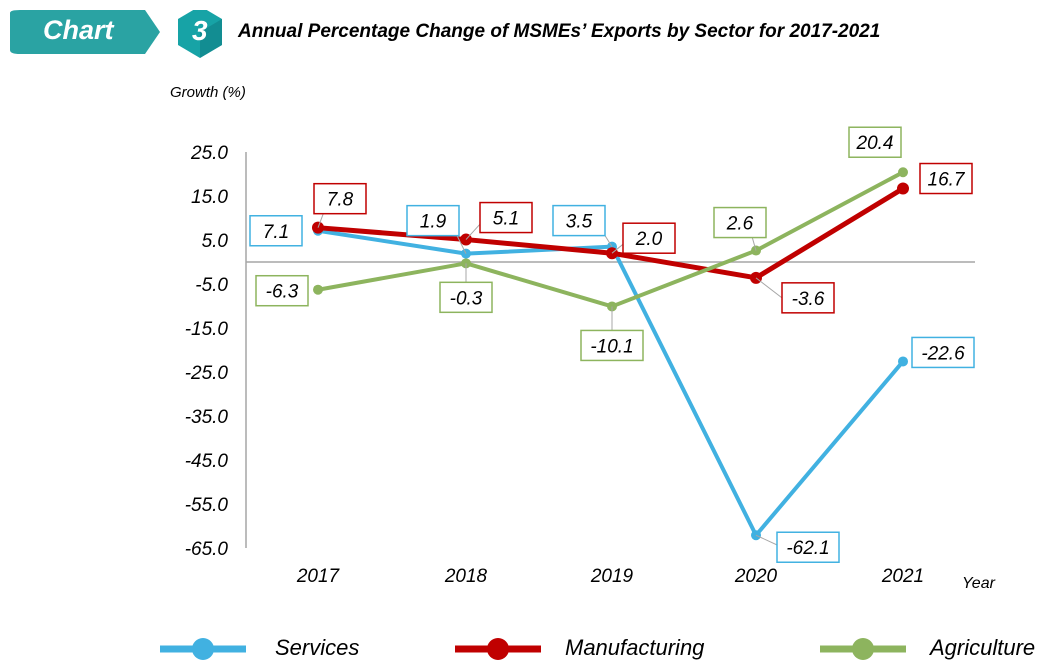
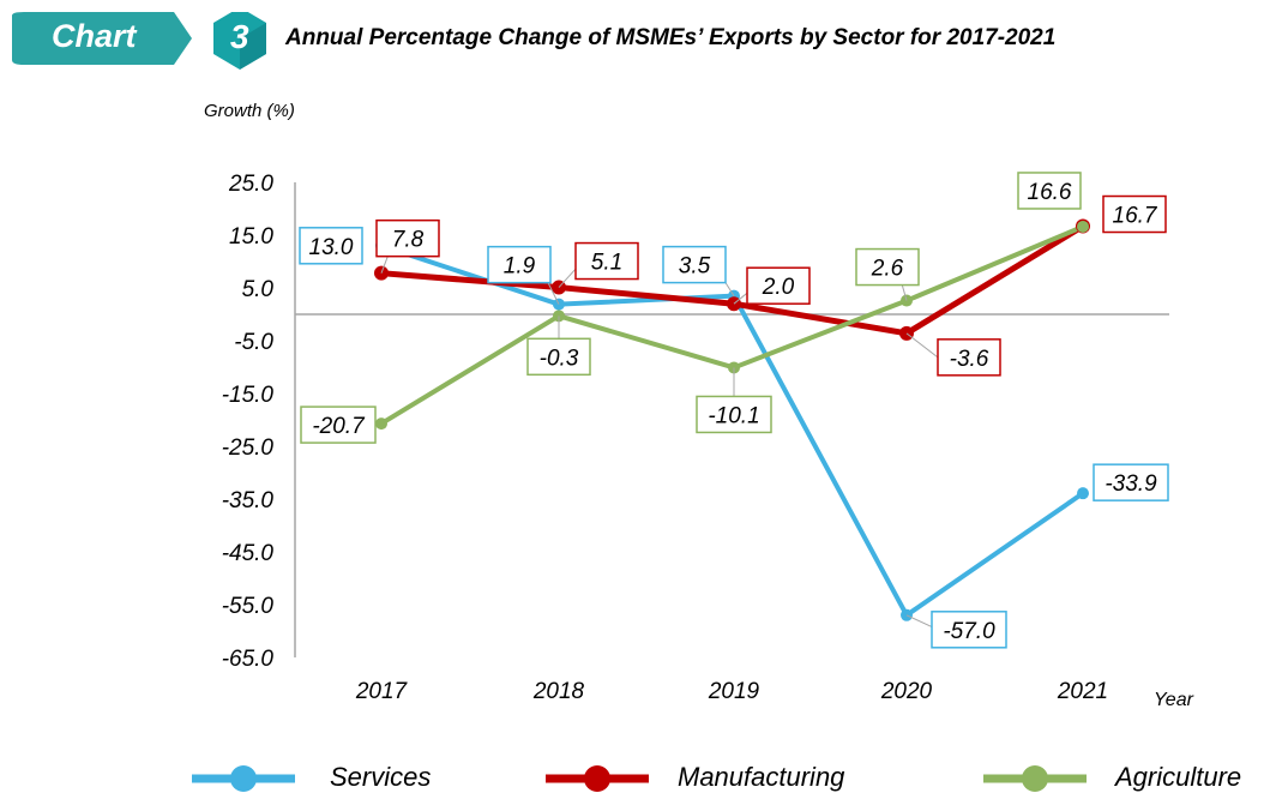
Services/2017: 7.1 -> 13.0
Agriculture/2017: -6.3 -> -20.7
Services/2020: -62.1 -> -57.0
Services/2021: -22.6 -> -33.9
Agriculture/2021: 20.4 -> 16.6
